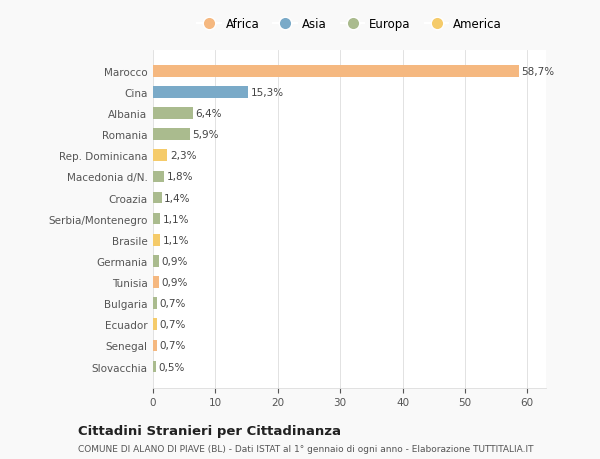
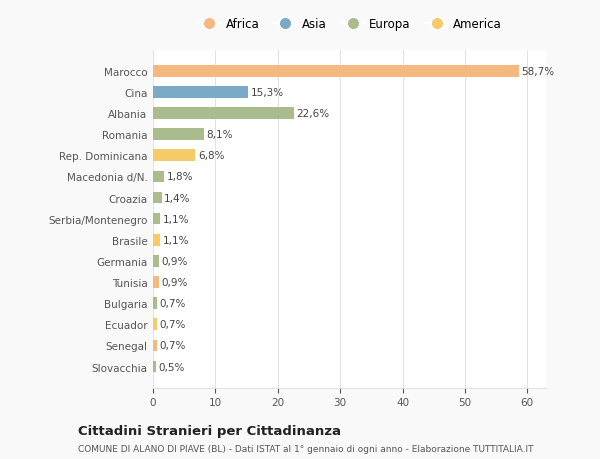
Albania: 6,4% -> 22,6%
Romania: 5,9% -> 8,1%
Rep. Dominicana: 2,3% -> 6,8%
